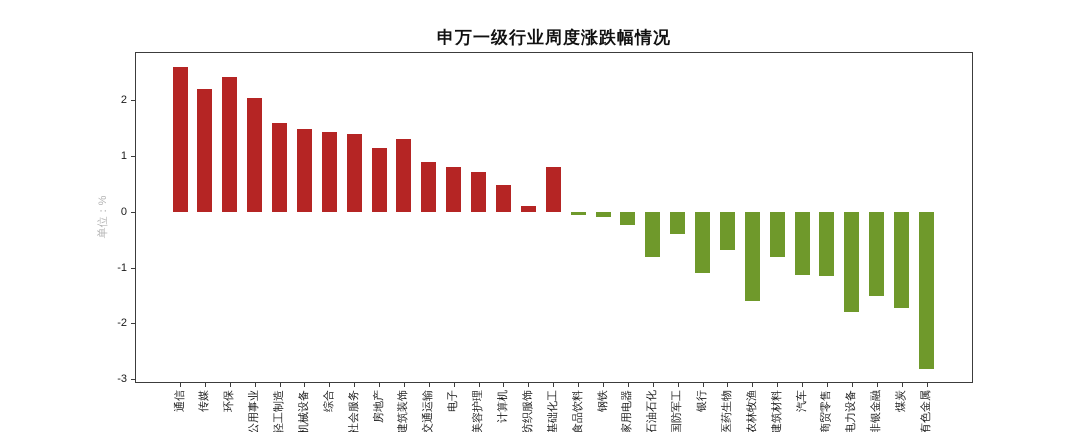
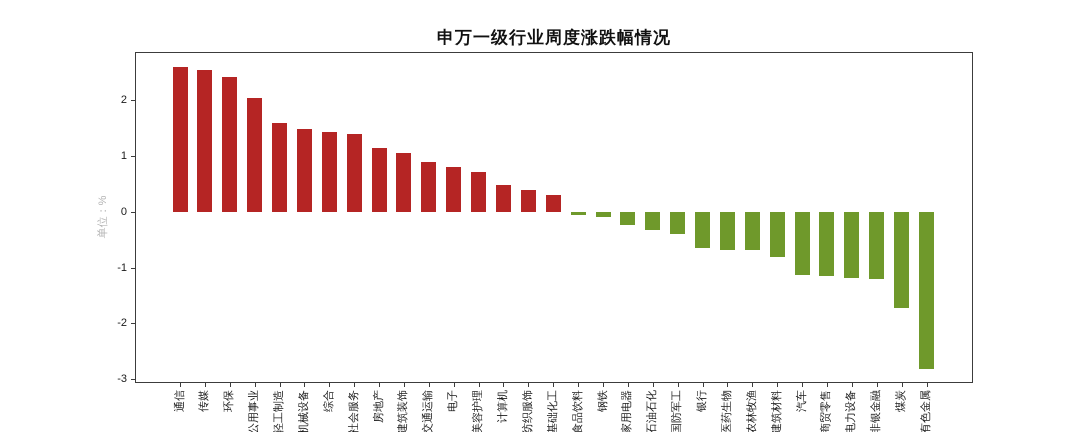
传媒: 2.2 -> 2.5
建筑装饰: 1.3 -> 1.1
纺织服饰: 0.1 -> 0.4
基础化工: 0.8 -> 0.3
石油石化: -0.8 -> -0.3
银行: -1.1 -> -0.6
农林牧渔: -1.6 -> -0.7
电力设备: -1.8 -> -1.2
非银金融: -1.5 -> -1.2
